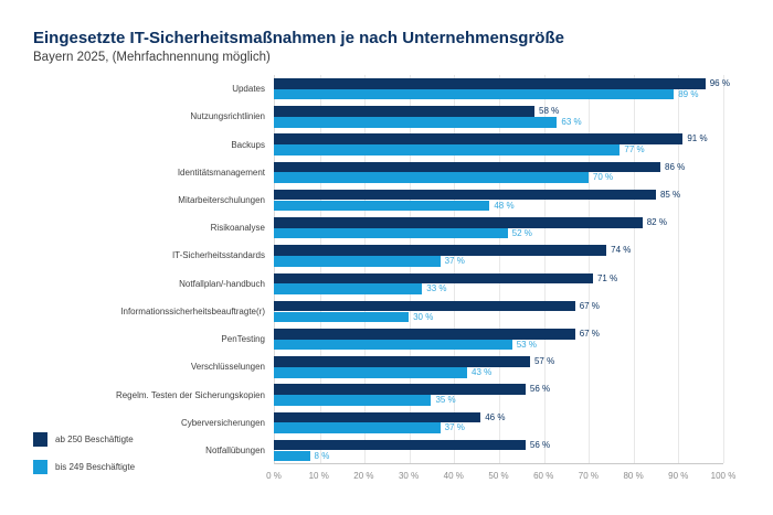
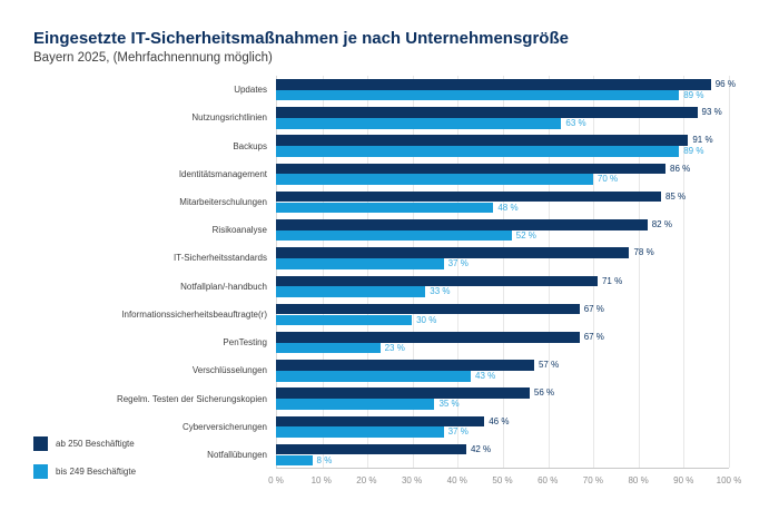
ab 250 Beschäftigte/Nutzungsrichtlinien: 58 -> 93
bis 249 Beschäftigte/Backups: 77 -> 89
ab 250 Beschäftigte/IT-Sicherheitsstandards: 74 -> 78
bis 249 Beschäftigte/PenTesting: 53 -> 23
ab 250 Beschäftigte/Notfallübungen: 56 -> 42
